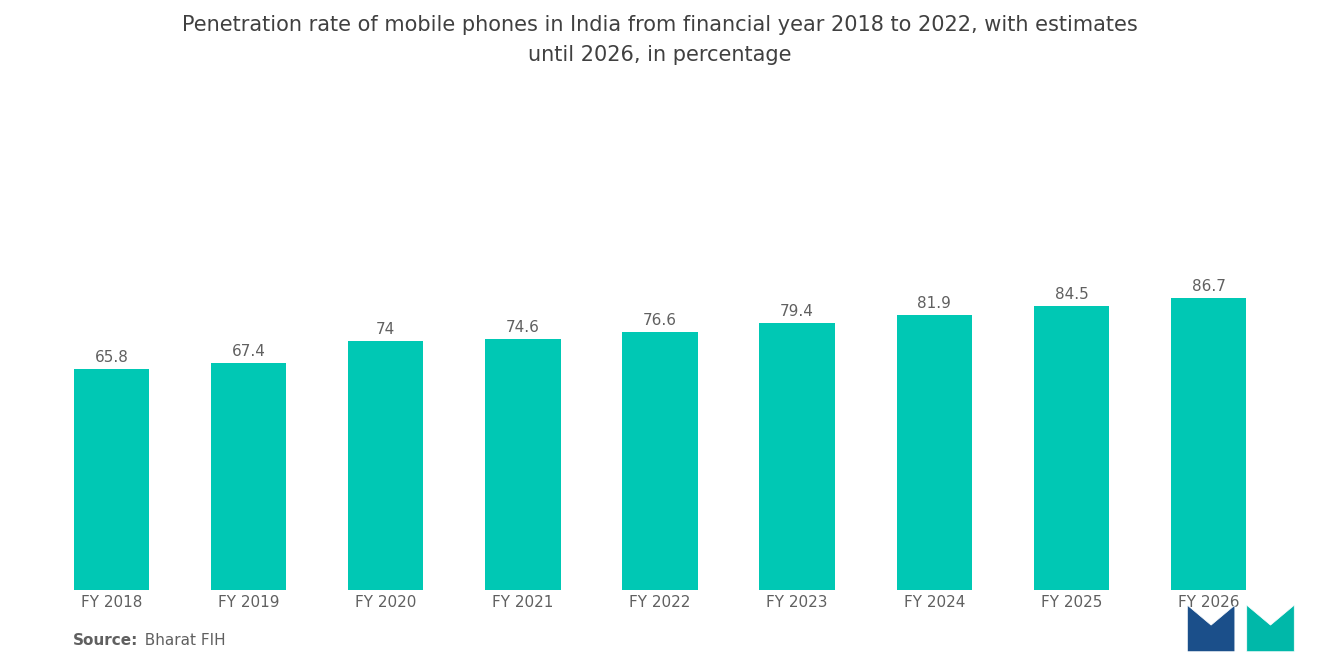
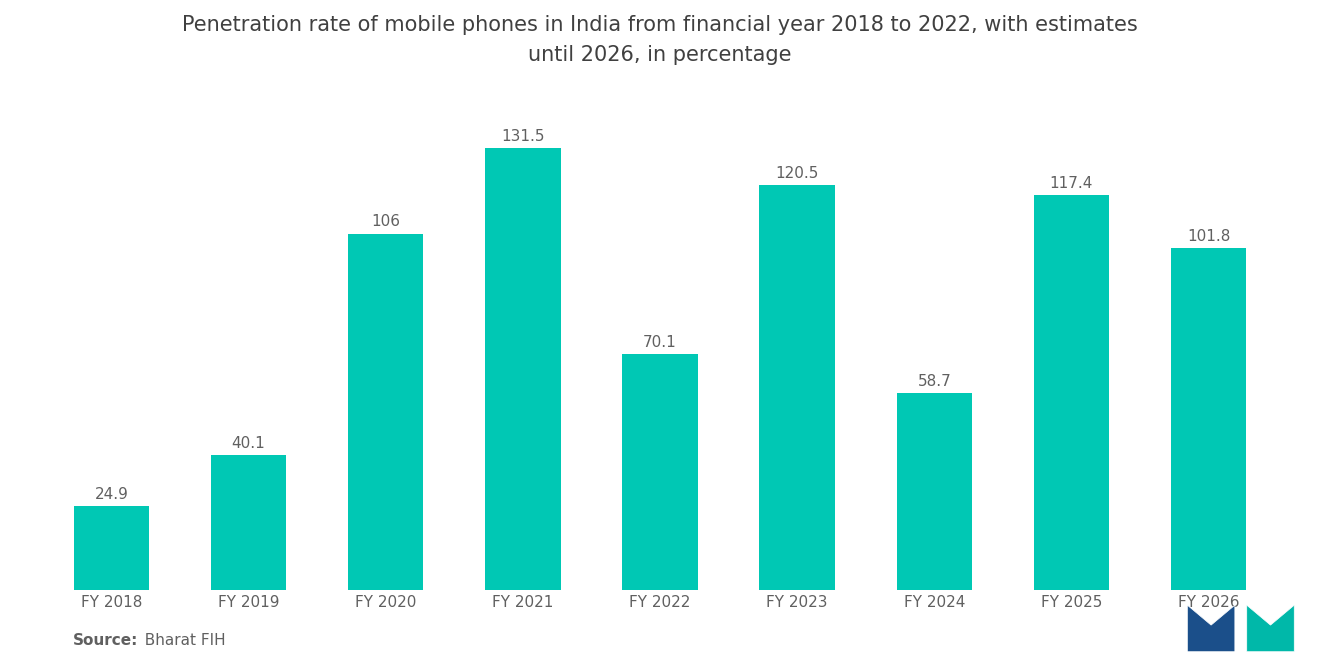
FY 2018: 65.8 -> 24.9
FY 2019: 67.4 -> 40.1
FY 2020: 74 -> 106
FY 2021: 74.6 -> 131.5
FY 2022: 76.6 -> 70.1
FY 2023: 79.4 -> 120.5
FY 2024: 81.9 -> 58.7
FY 2025: 84.5 -> 117.4
FY 2026: 86.7 -> 101.8
